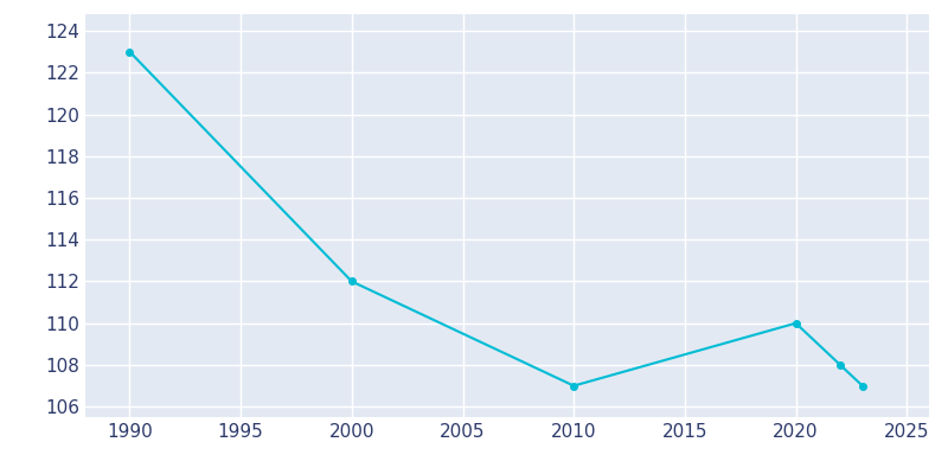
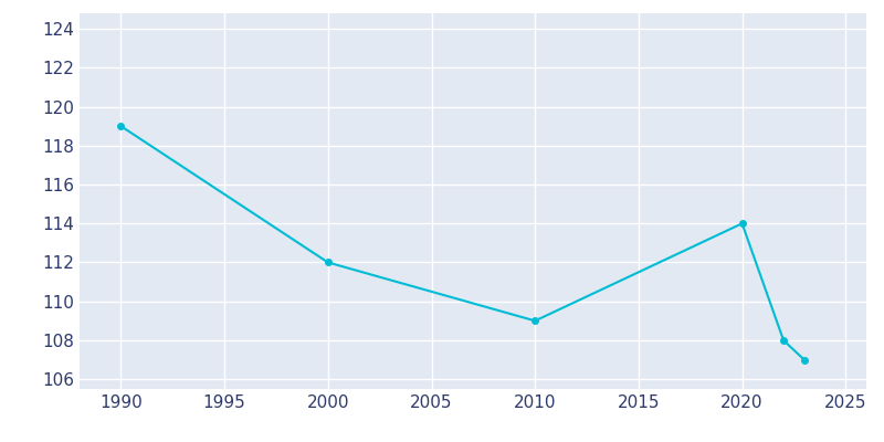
1990: 123 -> 119
2010: 107 -> 109
2020: 110 -> 114
